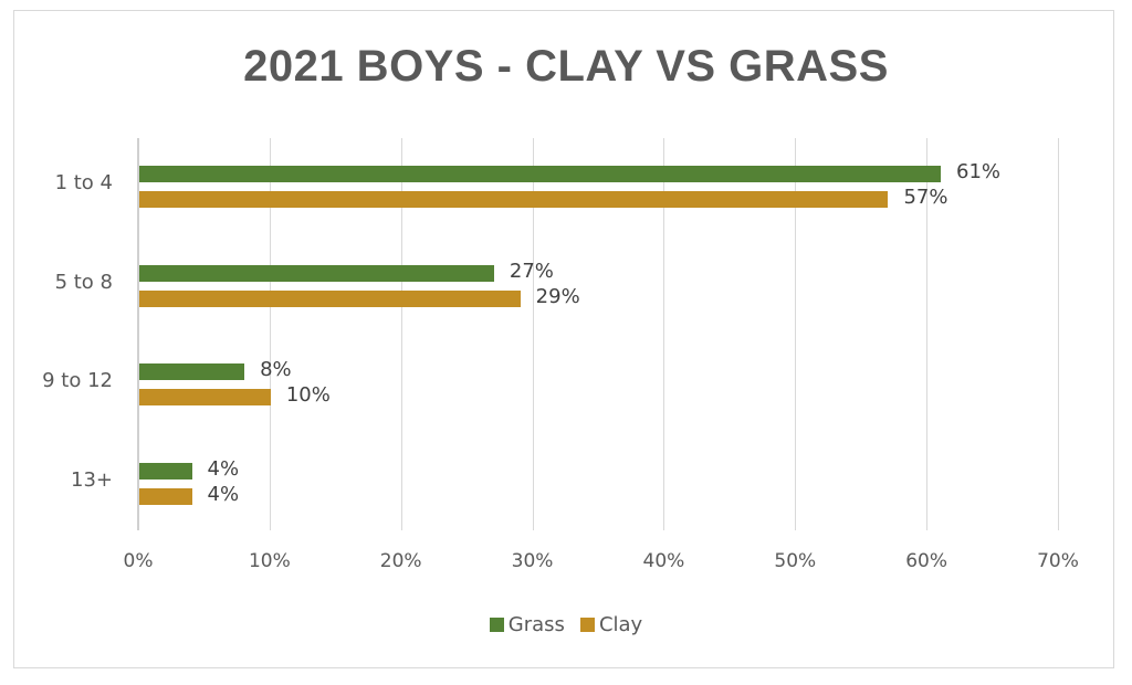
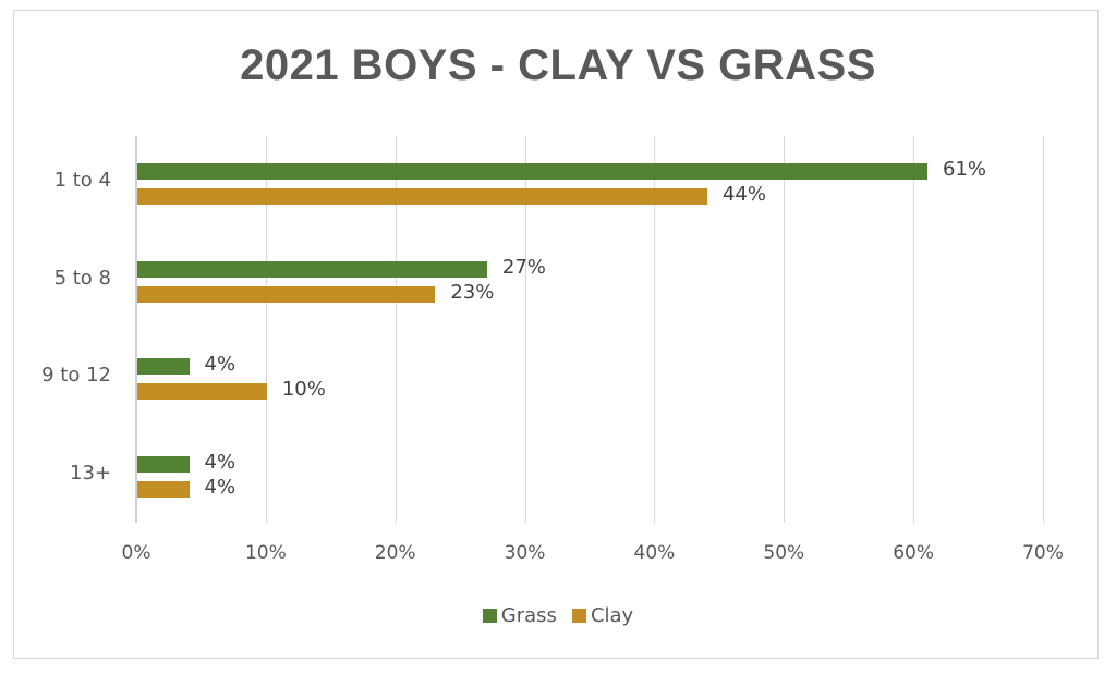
Clay/1 to 4: 57% -> 44%
Clay/5 to 8: 29% -> 23%
Grass/9 to 12: 8% -> 4%
